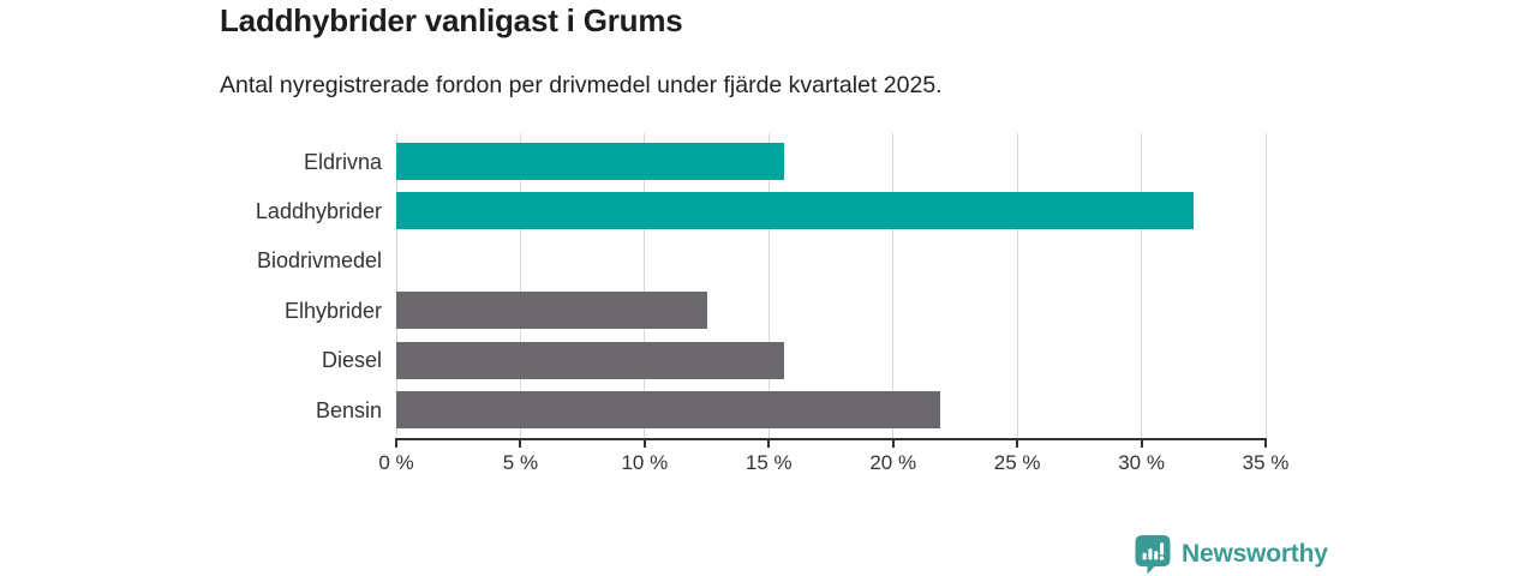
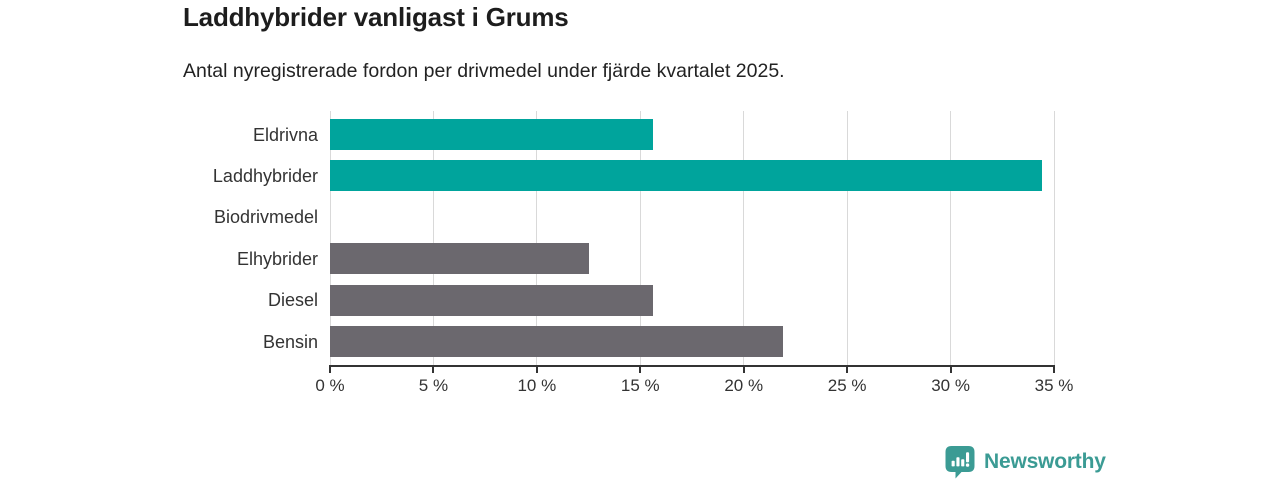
Laddhybrider: 32.1% -> 34.4%
